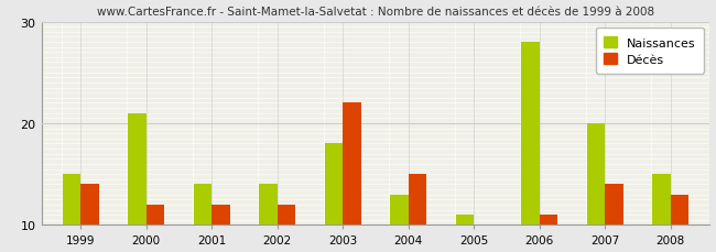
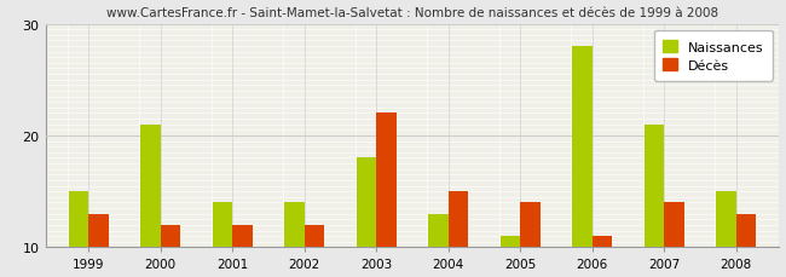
Décès/1999: 14 -> 13
Décès/2005: 10 -> 14
Naissances/2007: 20 -> 21
